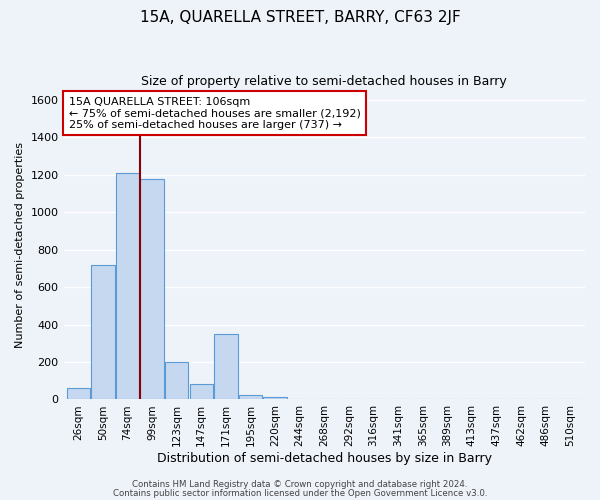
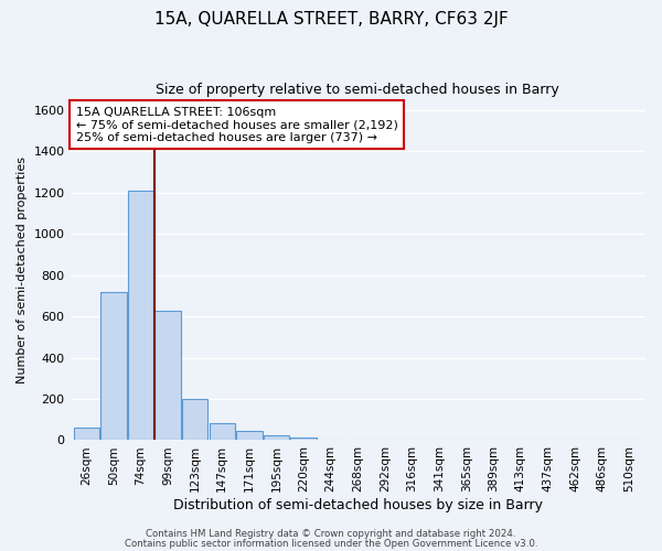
99sqm: 1180 -> 630
171sqm: 350 -> 40
